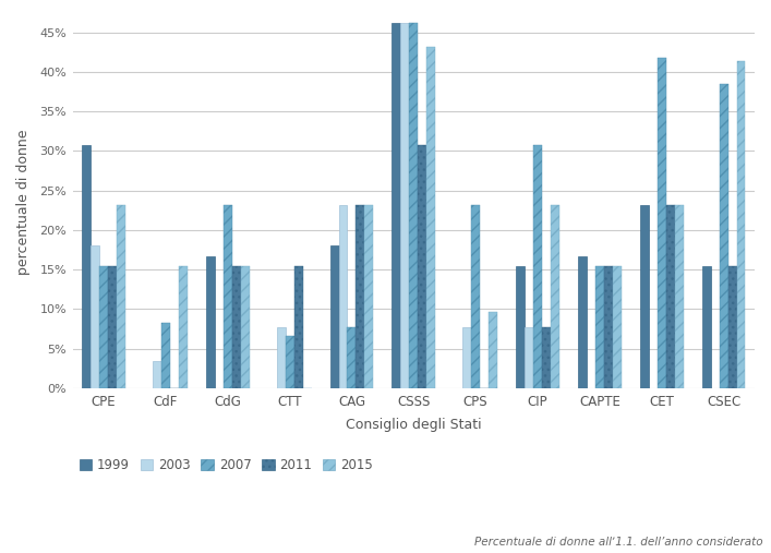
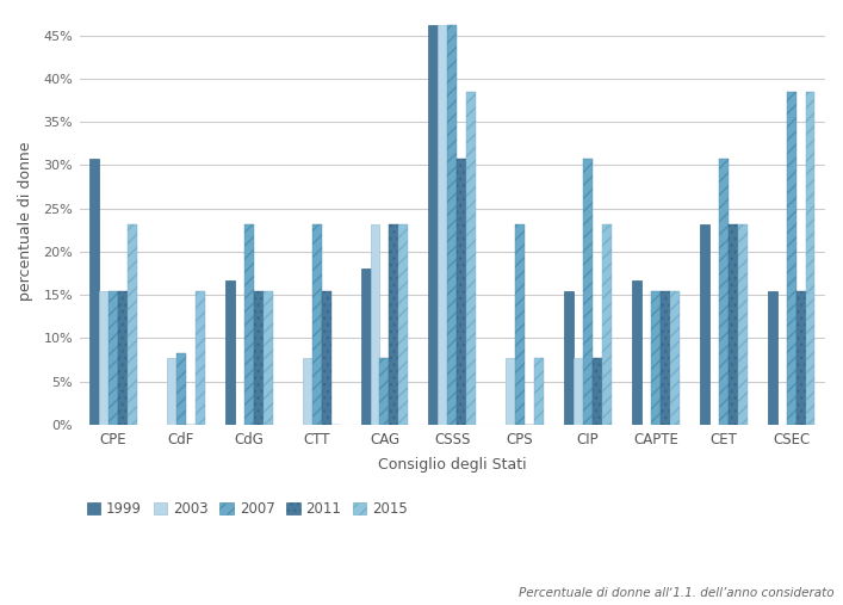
2003/CPE: 18.0% -> 15.4%
2003/CdF: 3.4% -> 7.7%
2007/CTT: 6.6% -> 23.1%
2015/CSSS: 43.2% -> 38.5%
2015/CPS: 9.6% -> 7.7%
2007/CET: 41.8% -> 30.8%
2015/CSEC: 41.4% -> 38.5%
